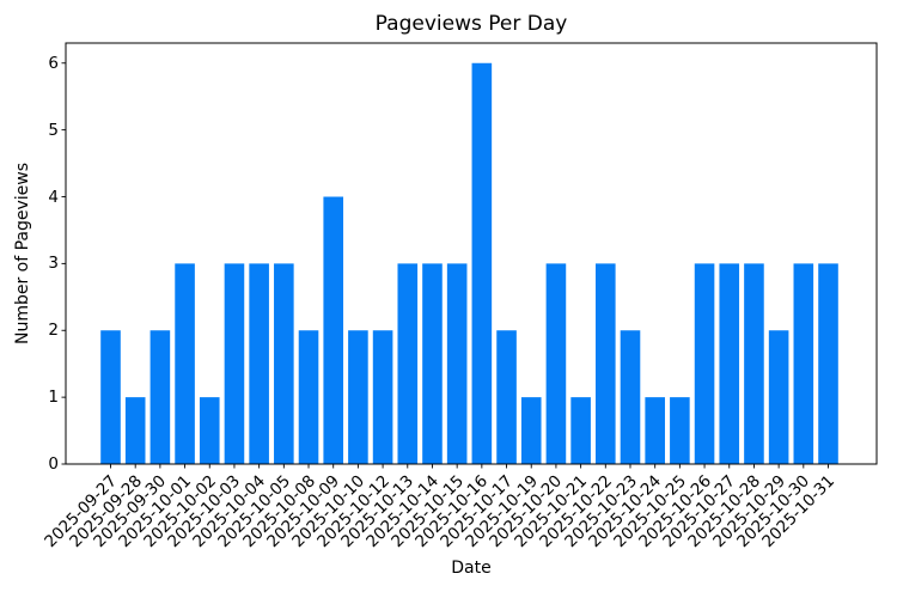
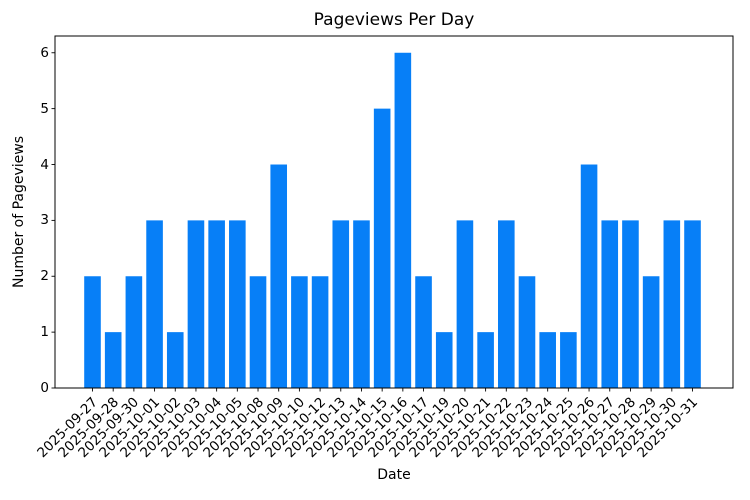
2025-10-15: 3 -> 5
2025-10-26: 3 -> 4
